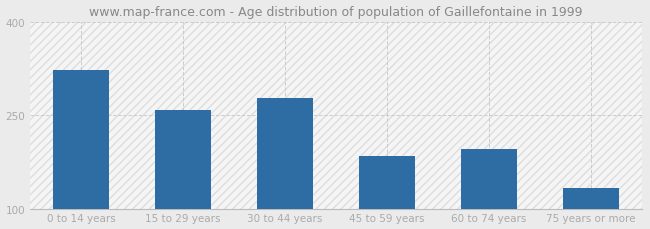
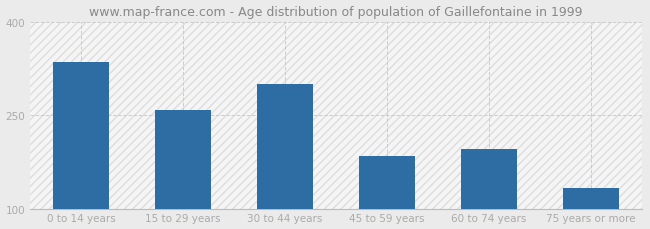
0 to 14 years: 322 -> 335
30 to 44 years: 278 -> 300
